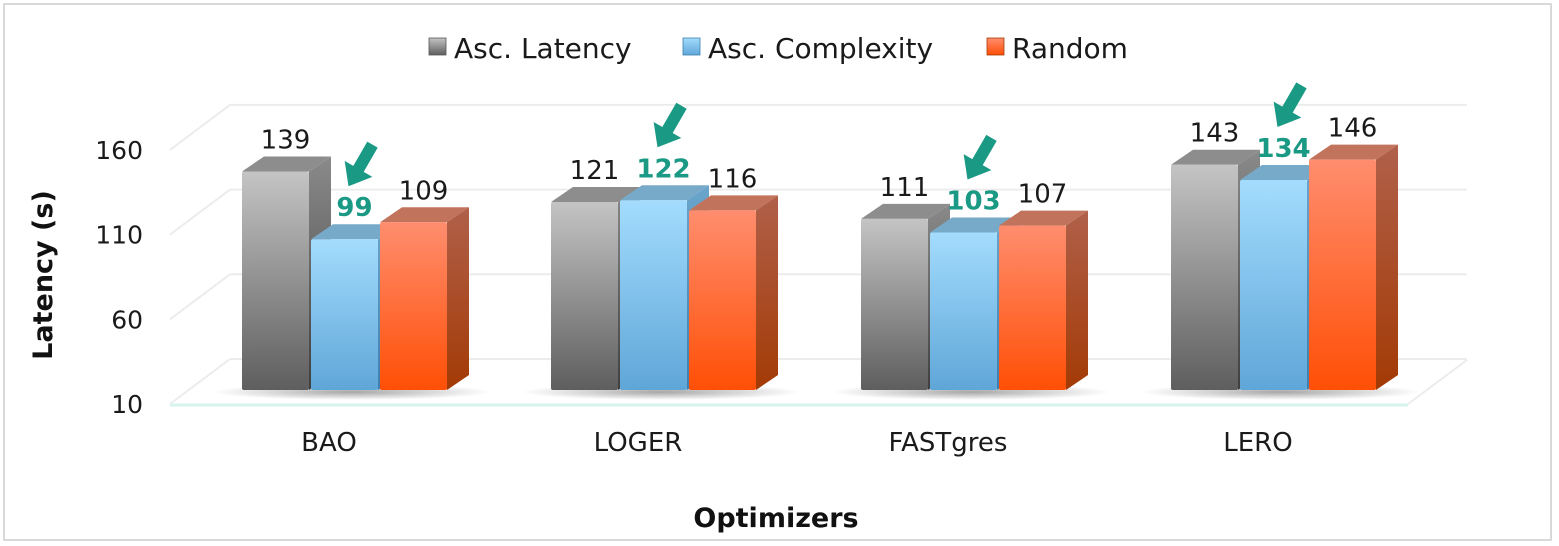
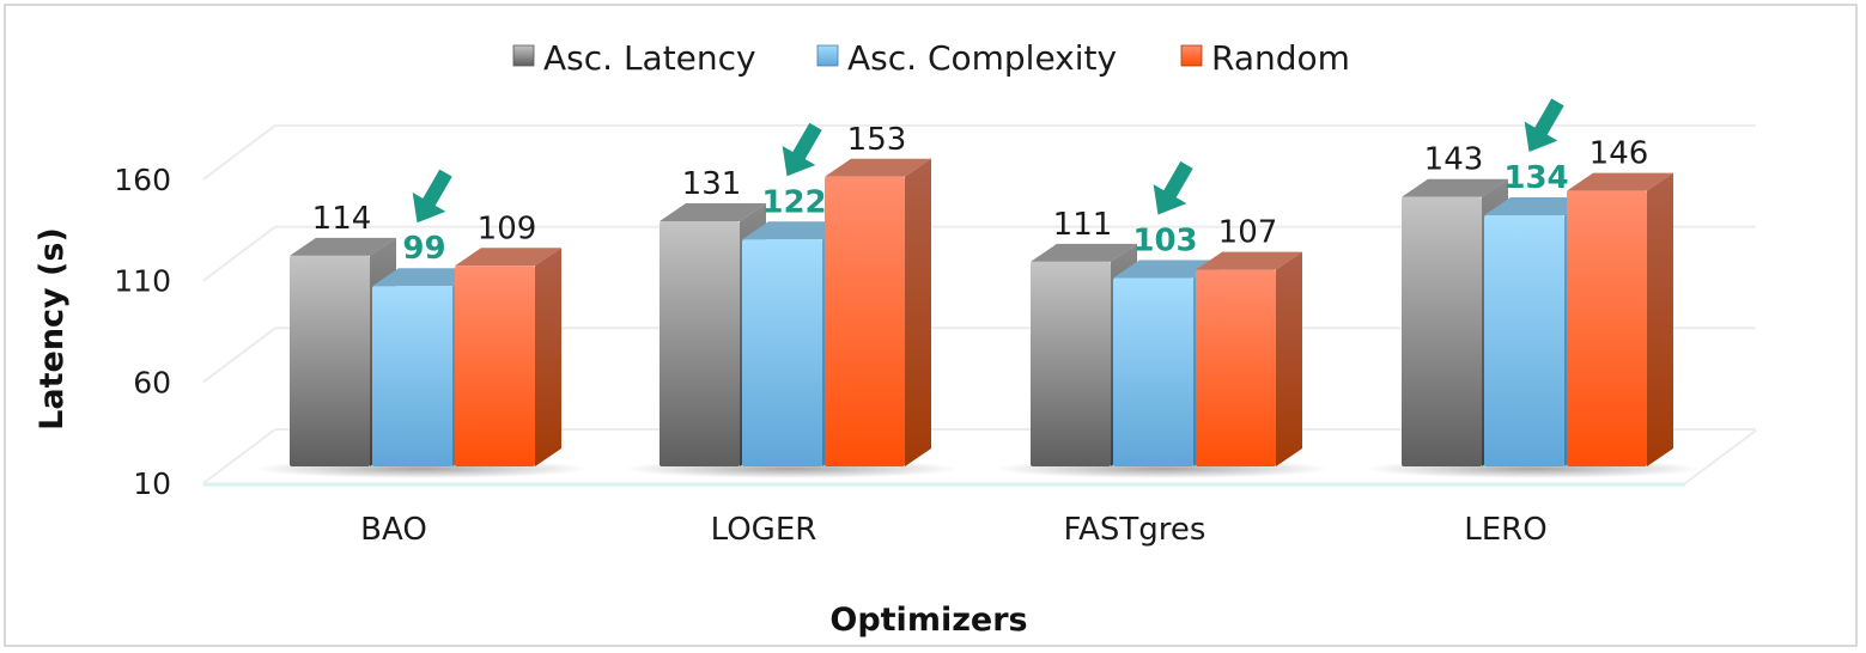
Asc. Latency/BAO: 139 -> 114
Asc. Latency/LOGER: 121 -> 131
Random/LOGER: 116 -> 153
